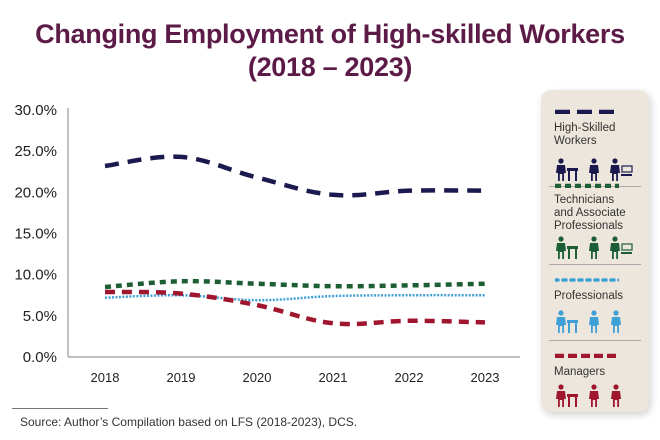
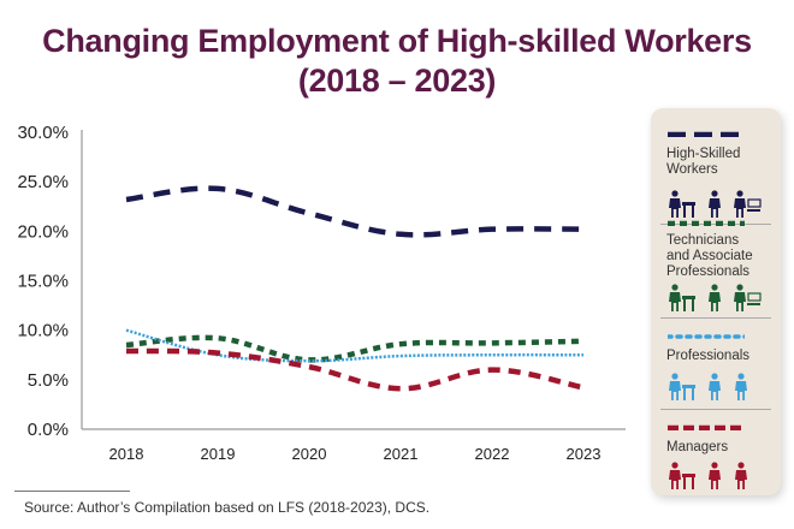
Professionals/2018: 7% -> 10%
Technicians and Associate Professionals/2020: 9% -> 7%
Managers/2022: 4% -> 6%
